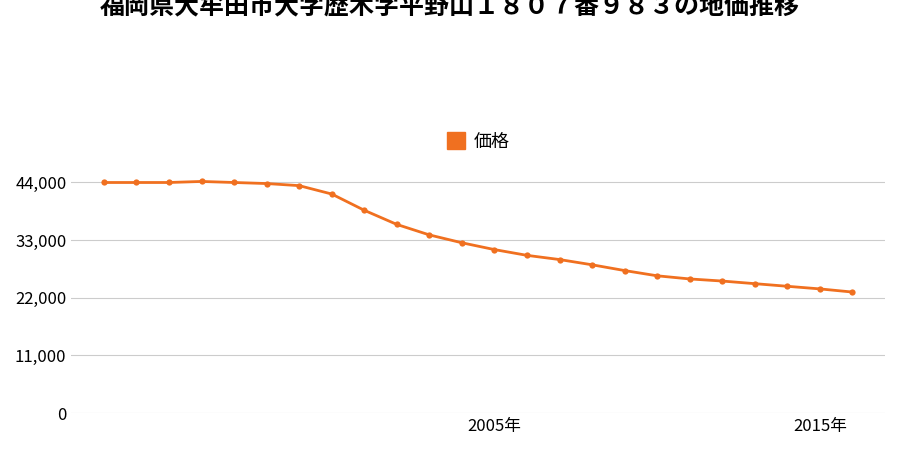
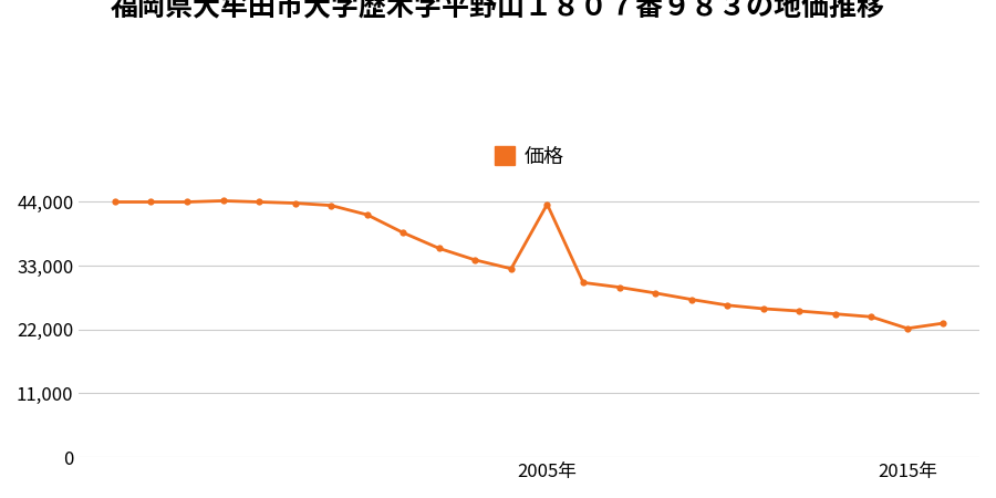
2005年: 31,200 -> 43,600
2015年: 23,700 -> 22,200
